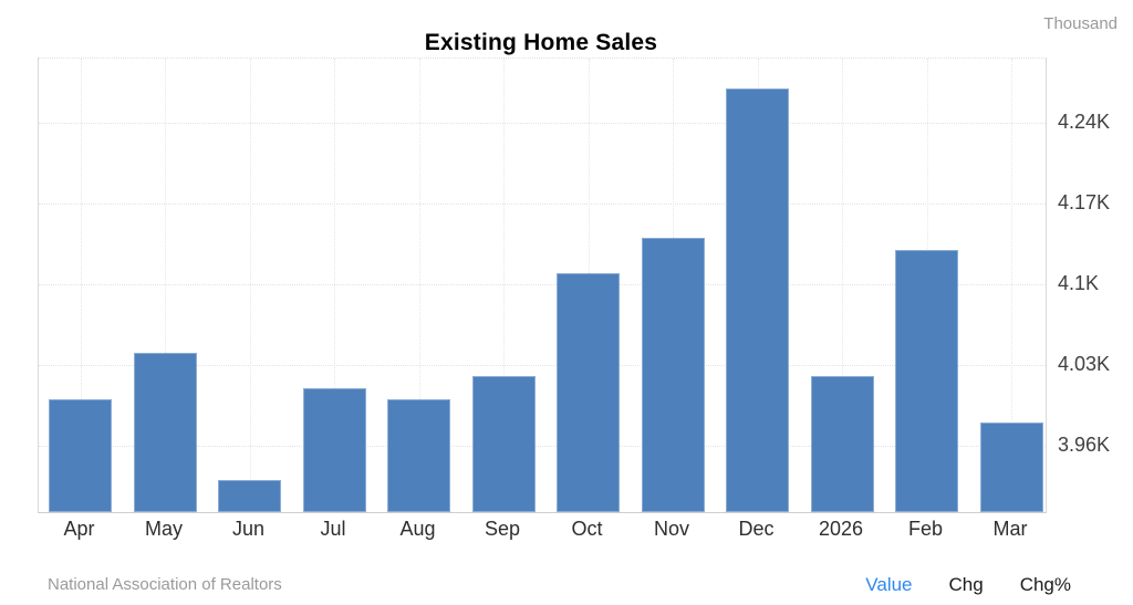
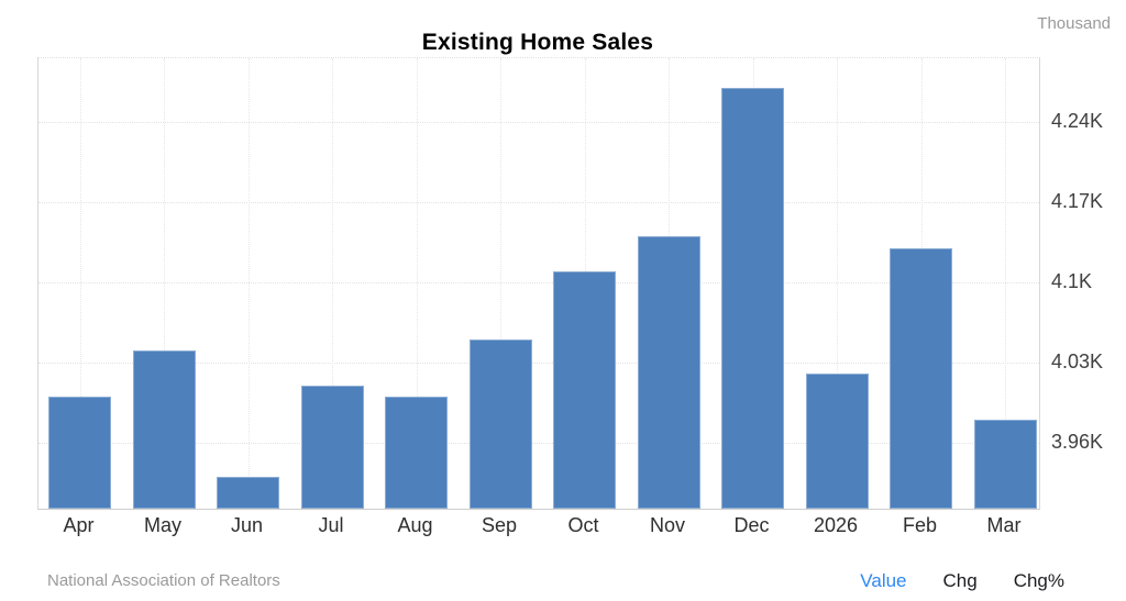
Sep: 4.02K -> 4.05K
